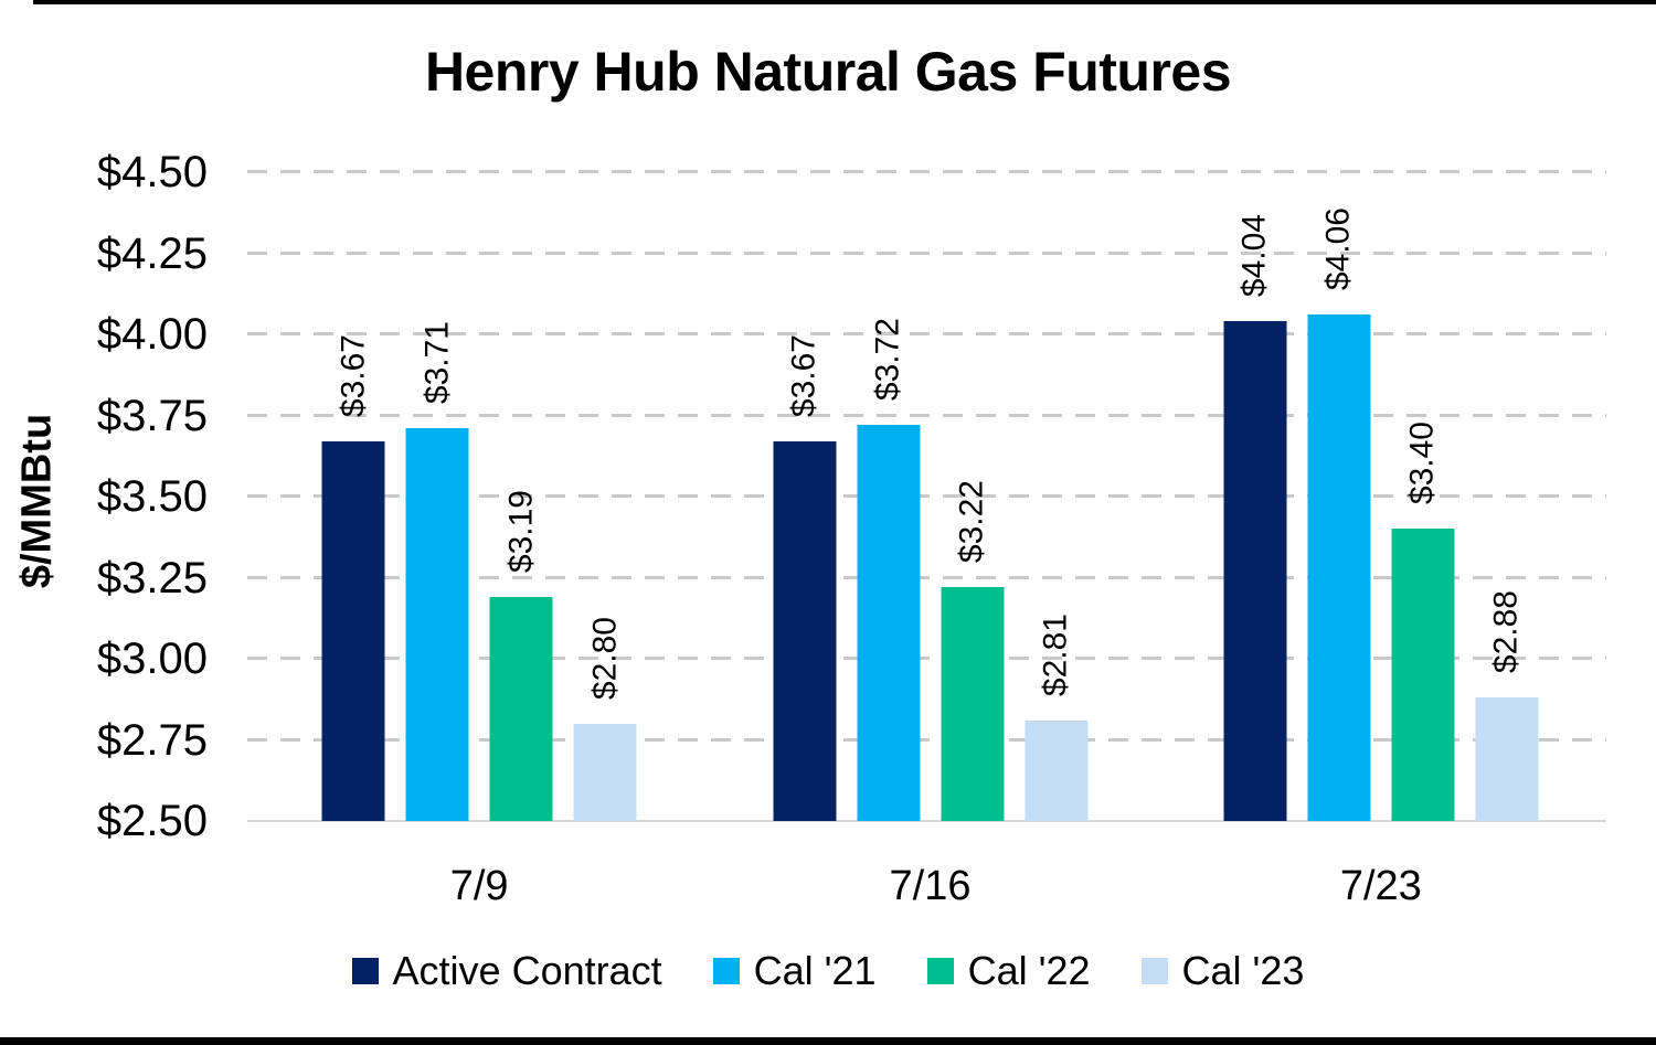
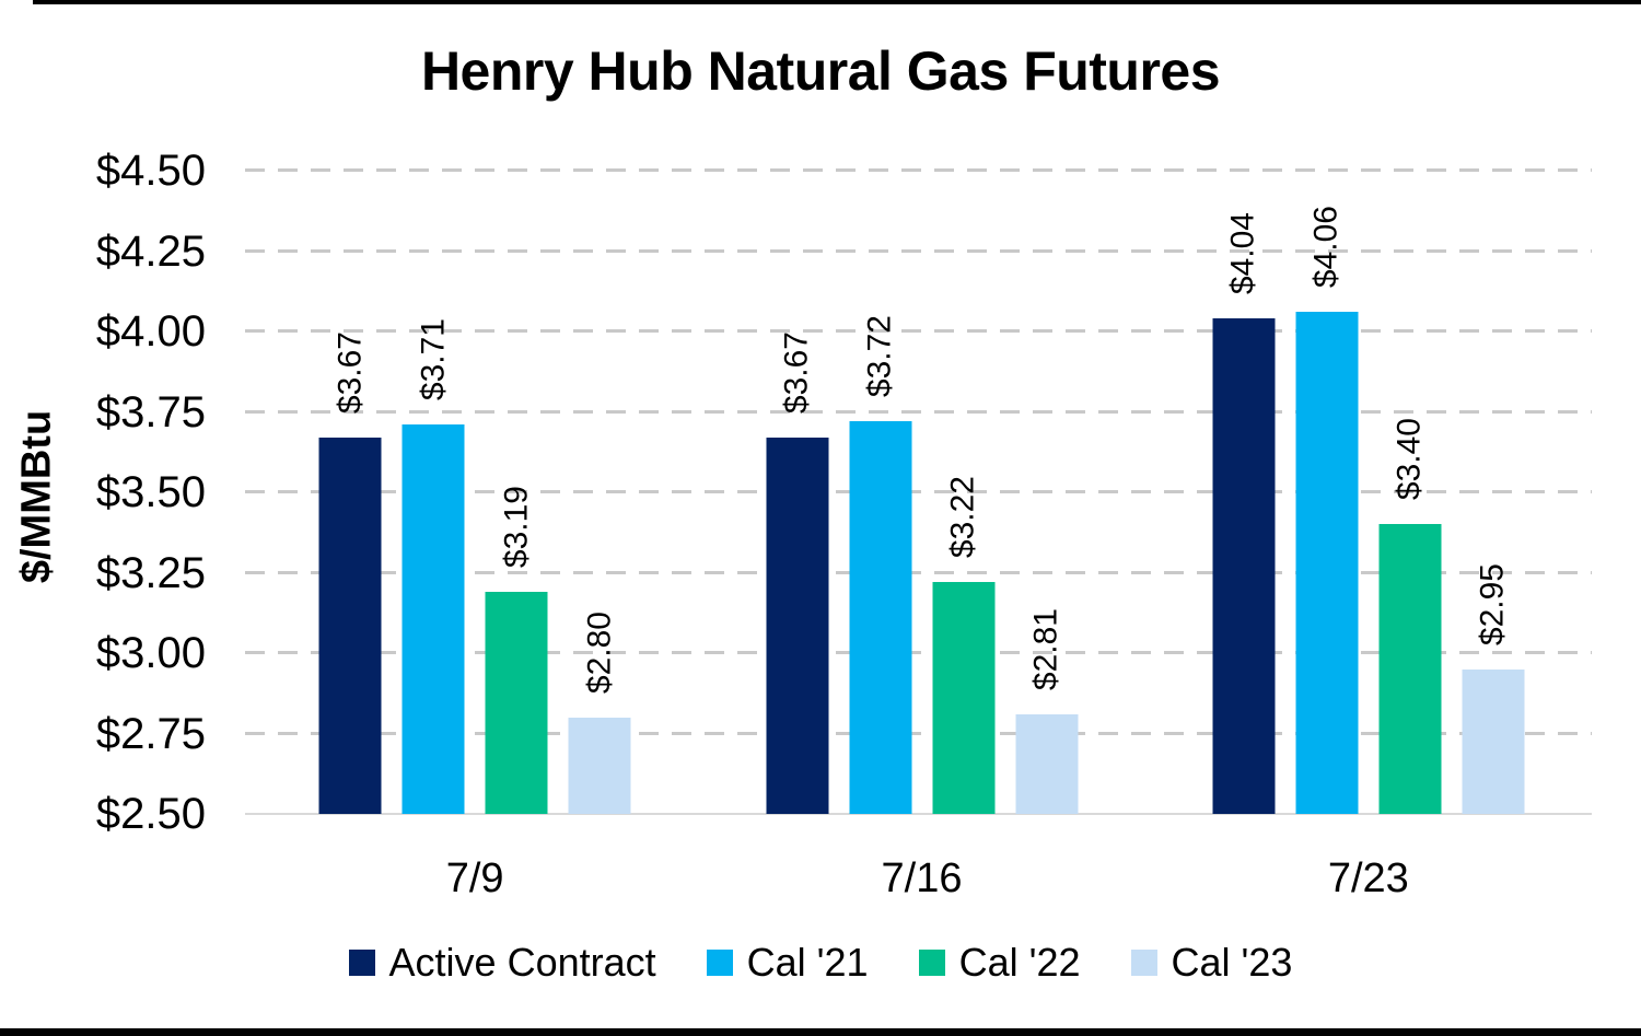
Cal '23/7/23: $2.88 -> $2.95
